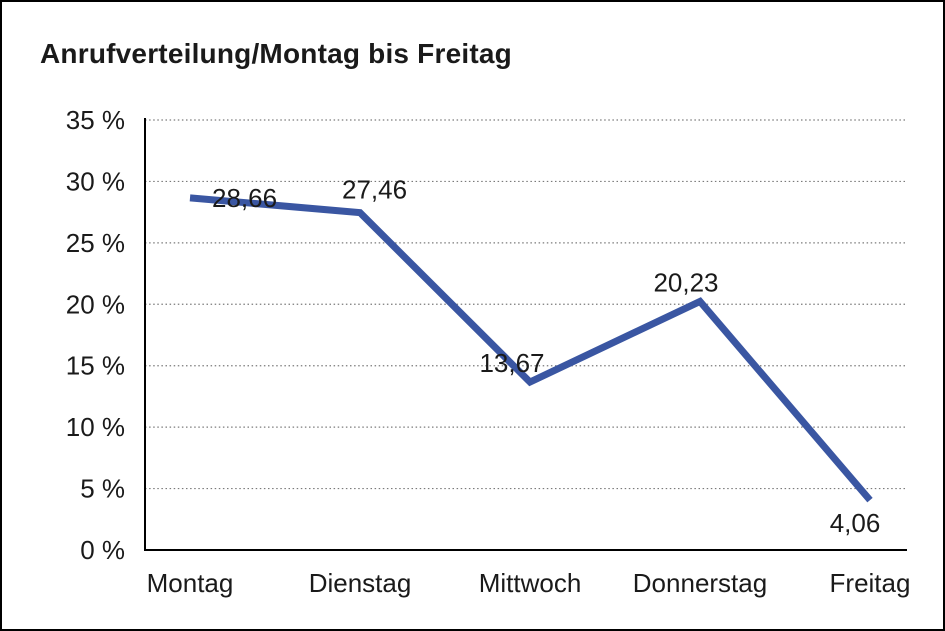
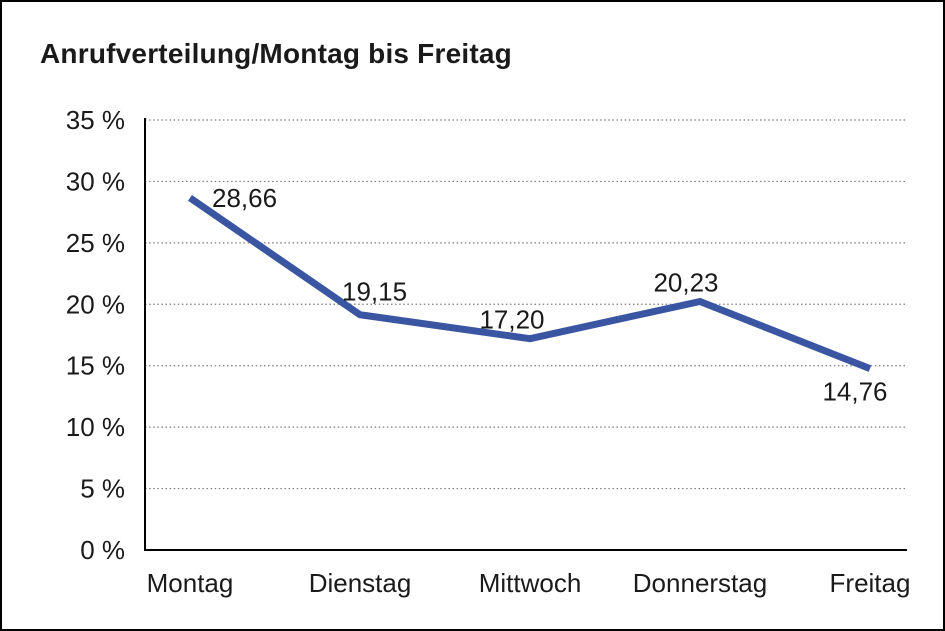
Dienstag: 27,46 -> 19,15
Mittwoch: 13,67 -> 17,20
Freitag: 4,06 -> 14,76
